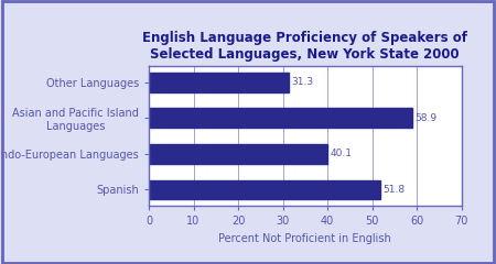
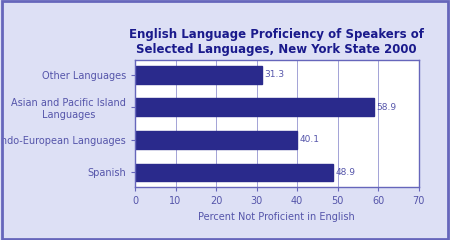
Spanish: 51.8 -> 48.9
